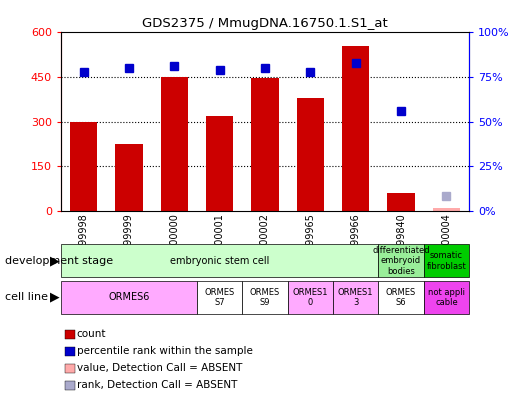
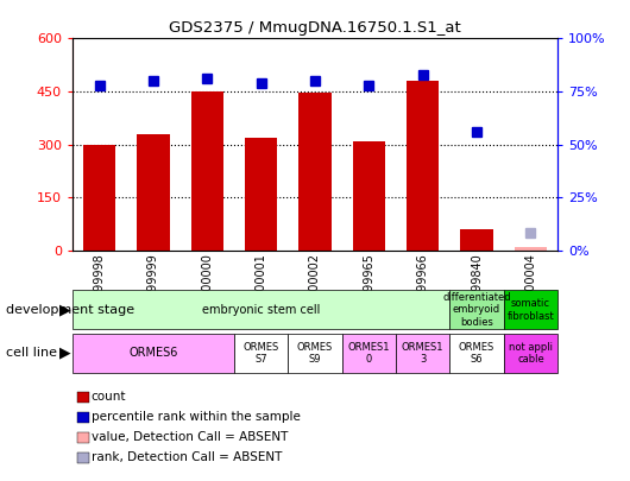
GSM99999: 225 -> 330
GSM99965: 380 -> 310
GSM99966: 555 -> 480
